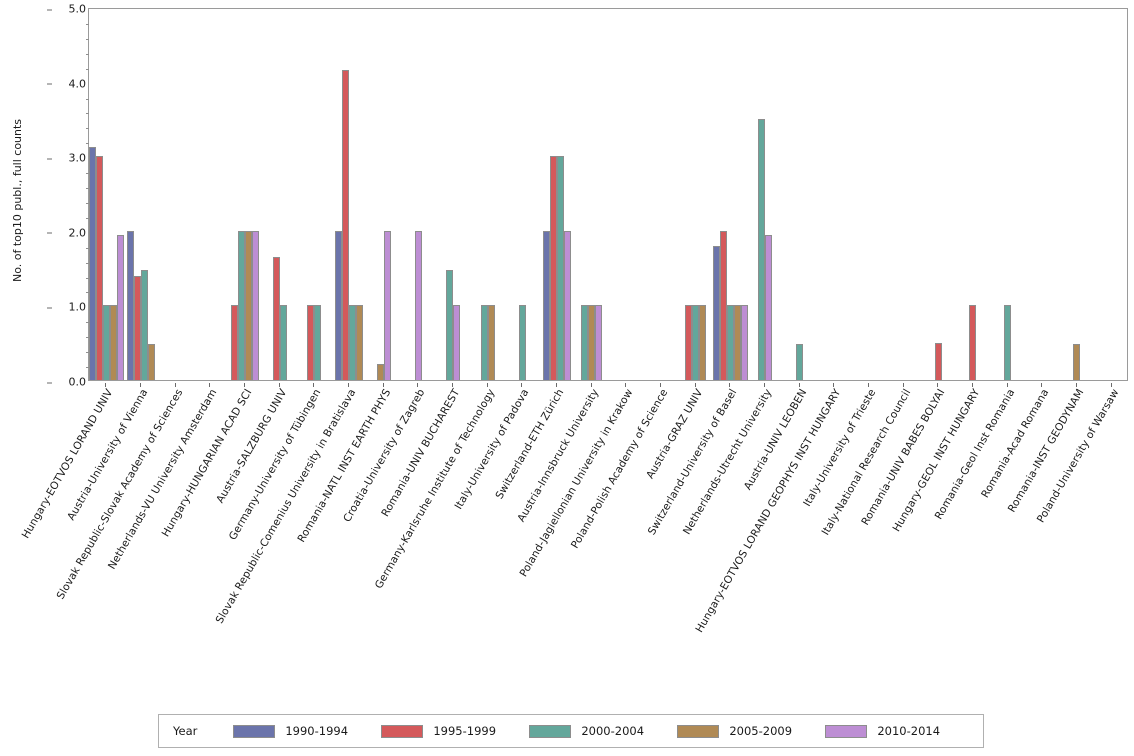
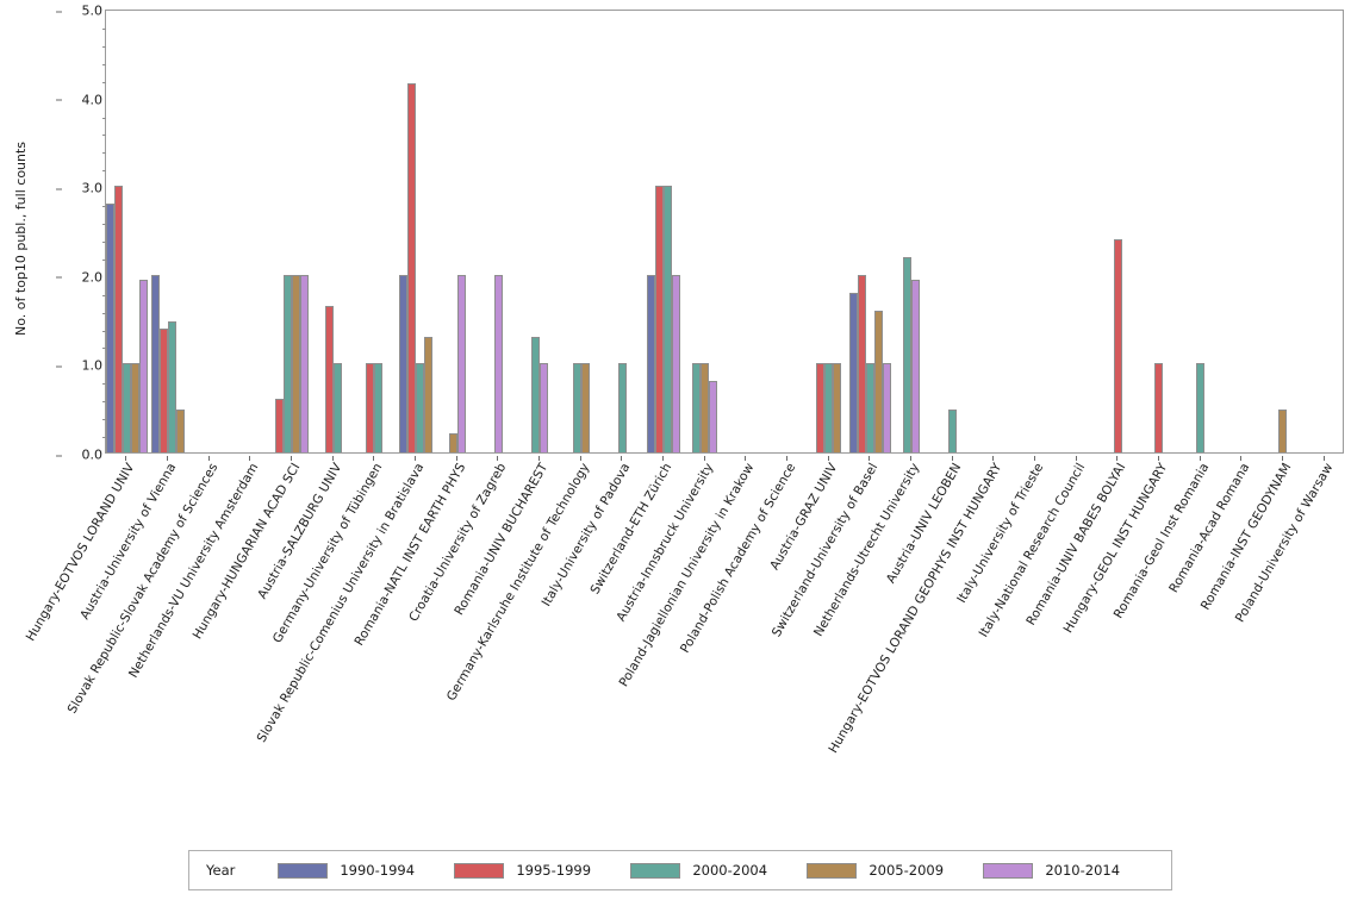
1990-1994/Hungary-EOTVOS LORAND UNIV: 3.1 -> 2.8
1995-1999/Hungary-HUNGARIAN ACAD SCI: 1.0 -> 0.6
2005-2009/Slovak Republic-Comenius University in Bratislava: 1.0 -> 1.3
2000-2004/Romania-UNIV BUCHAREST: 1.5 -> 1.3
2010-2014/Austria-Innsbruck University: 1.0 -> 0.8
2005-2009/Switzerland-University of Basel: 1.0 -> 1.6
2000-2004/Netherlands-Utrecht University: 3.5 -> 2.2
1995-1999/Romania-UNIV BABES BOLYAI: 0.5 -> 2.4
